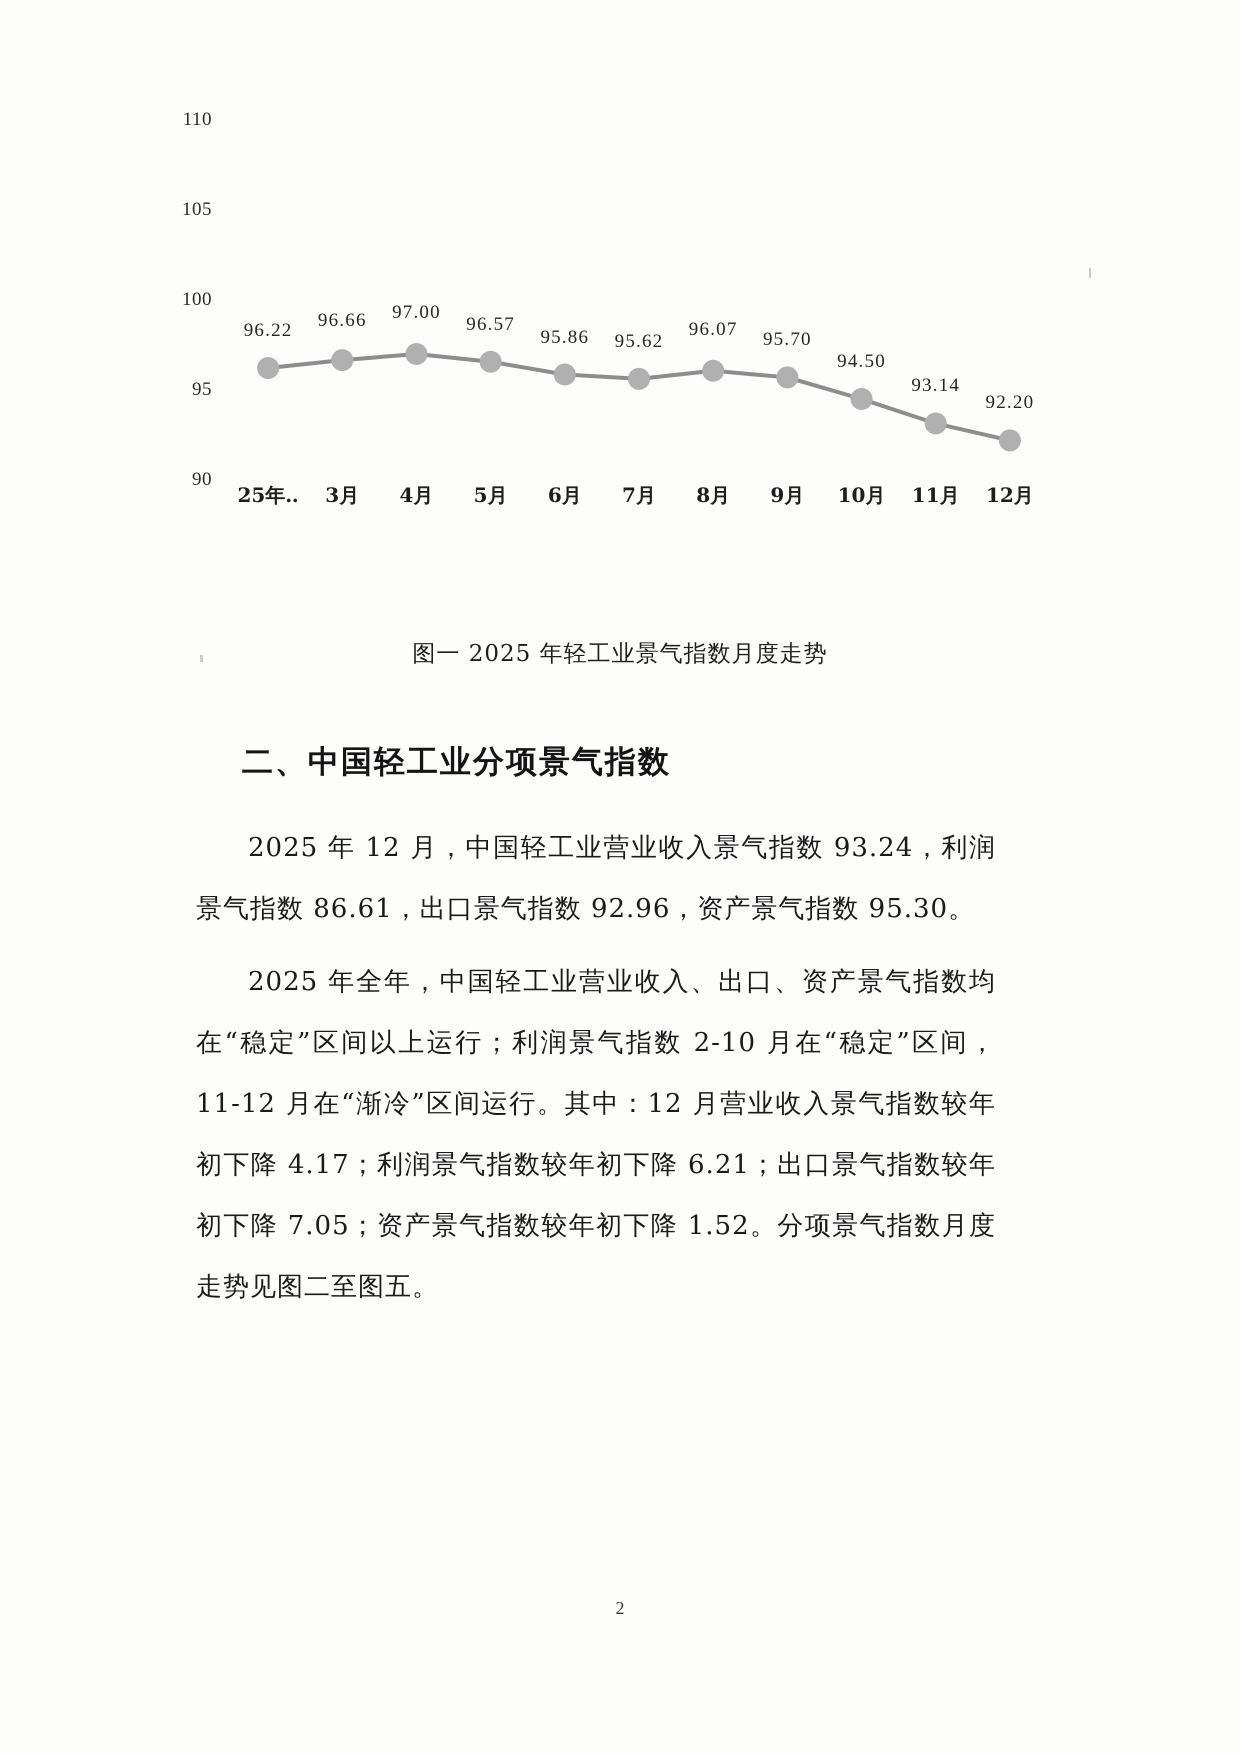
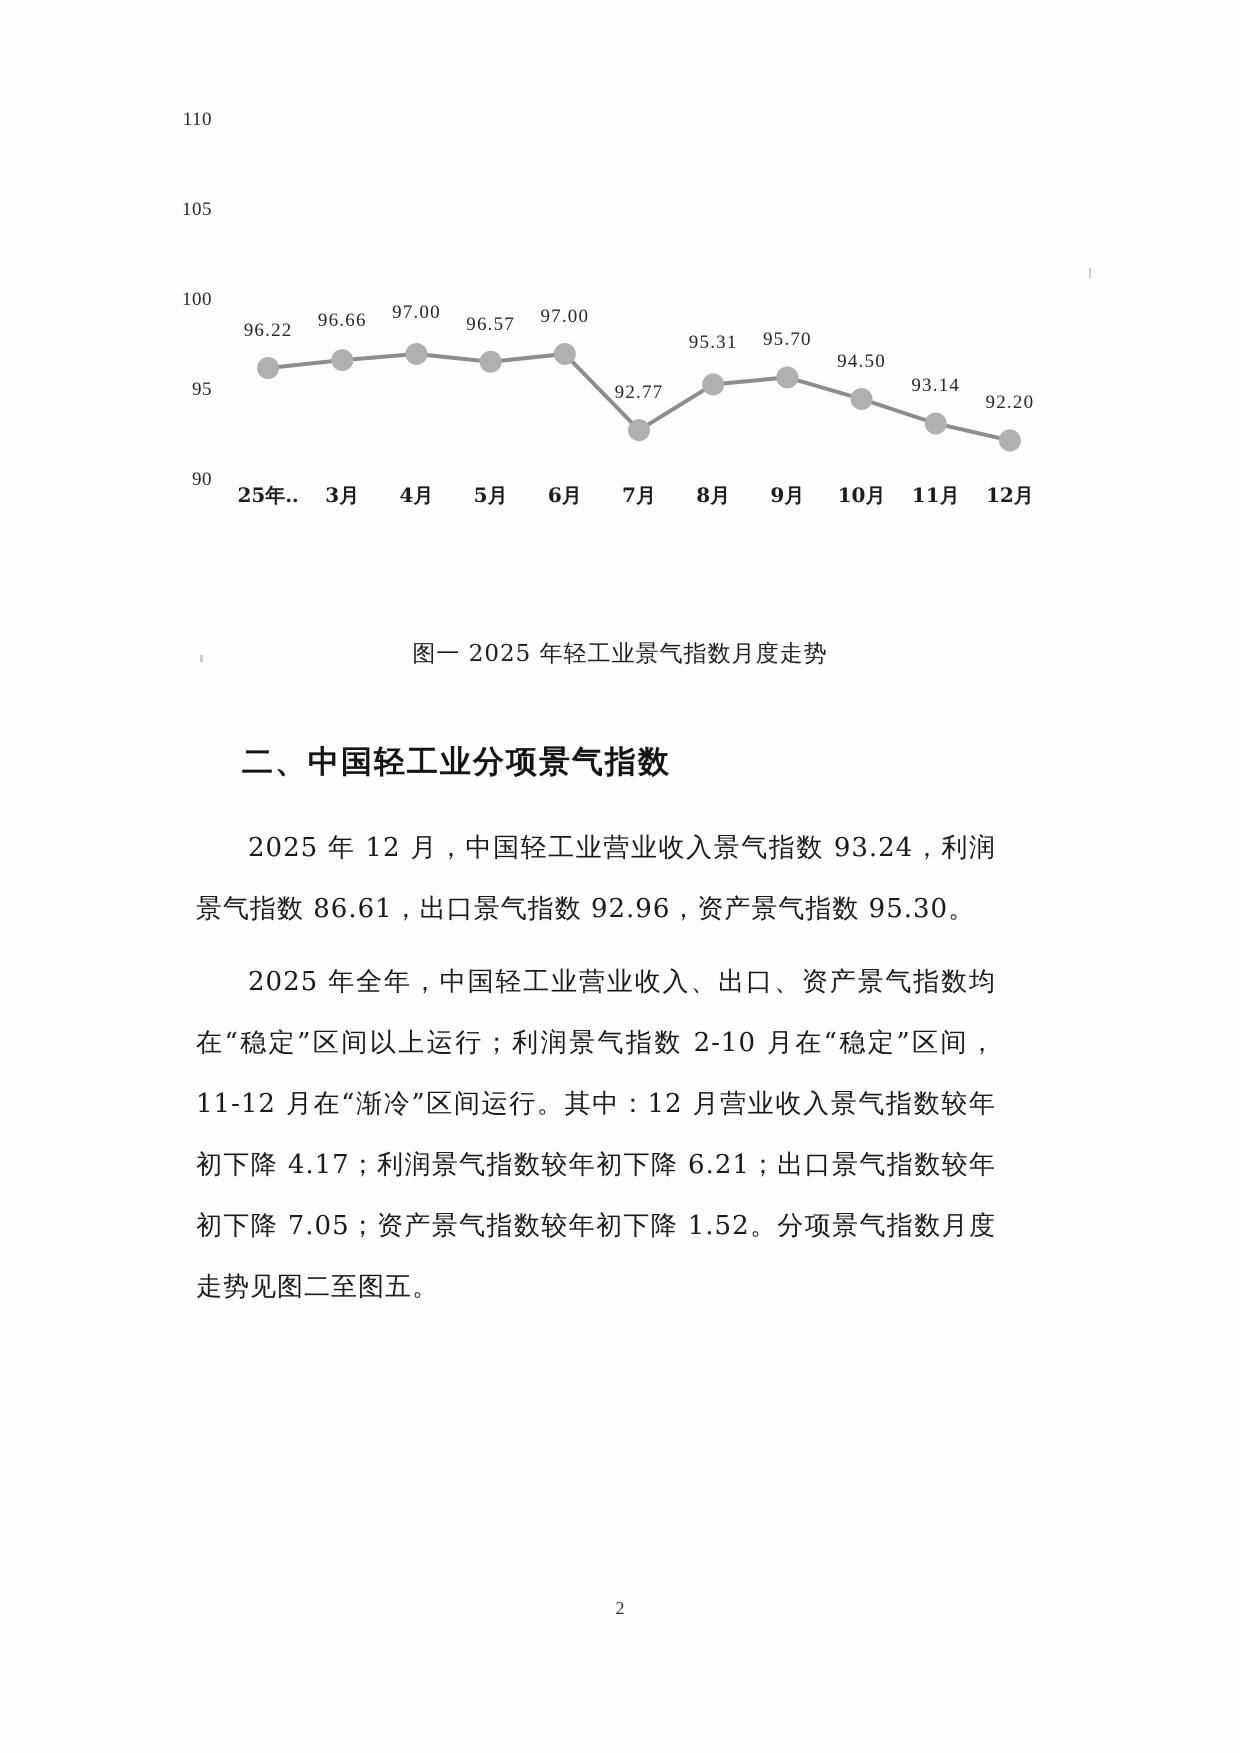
6月: 95.86 -> 97.00
7月: 95.62 -> 92.77
8月: 96.07 -> 95.31
